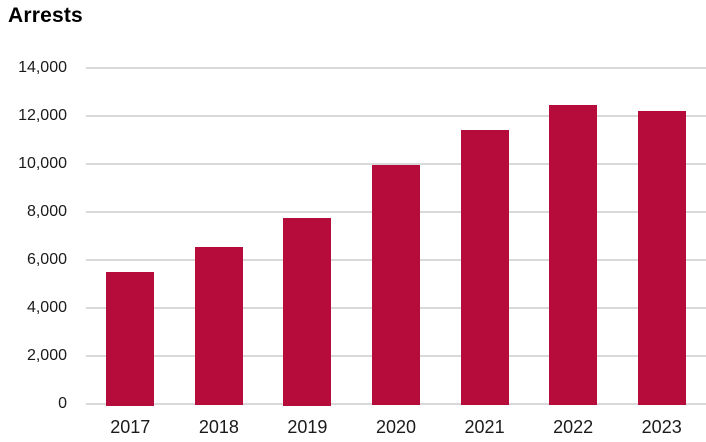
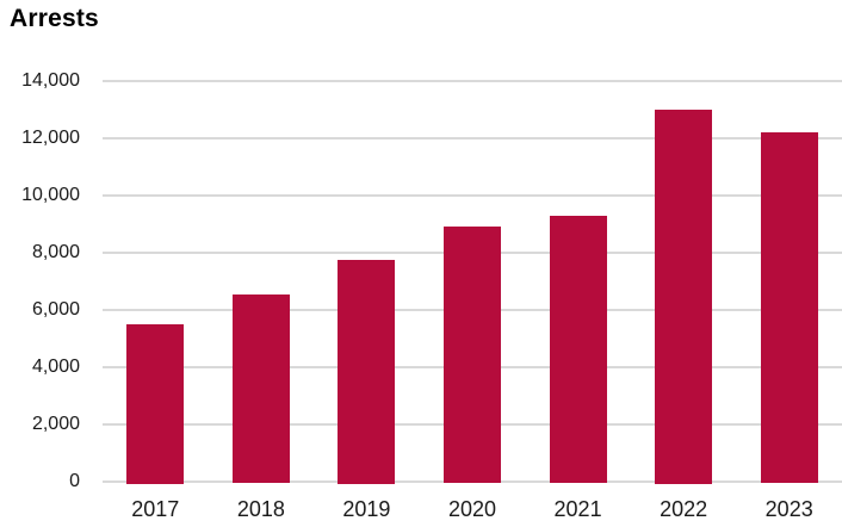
2020: 10000 -> 8900
2021: 11400 -> 9300
2022: 12400 -> 13000
